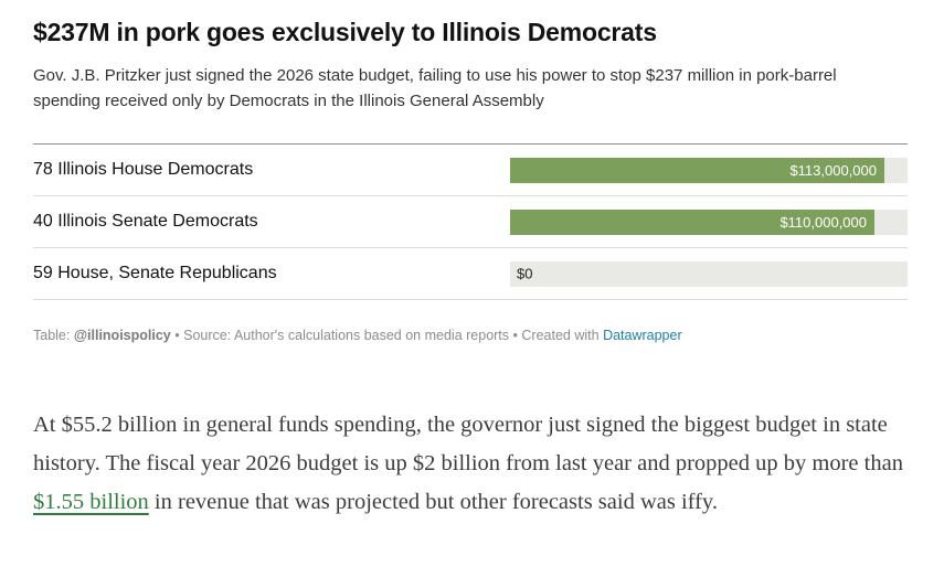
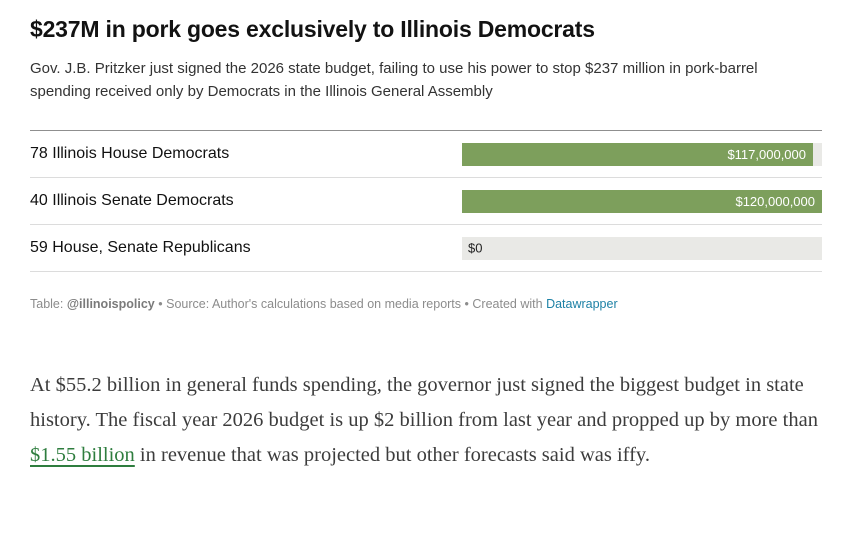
78 Illinois House Democrats: $113,000,000 -> $117,000,000
40 Illinois Senate Democrats: $110,000,000 -> $120,000,000
